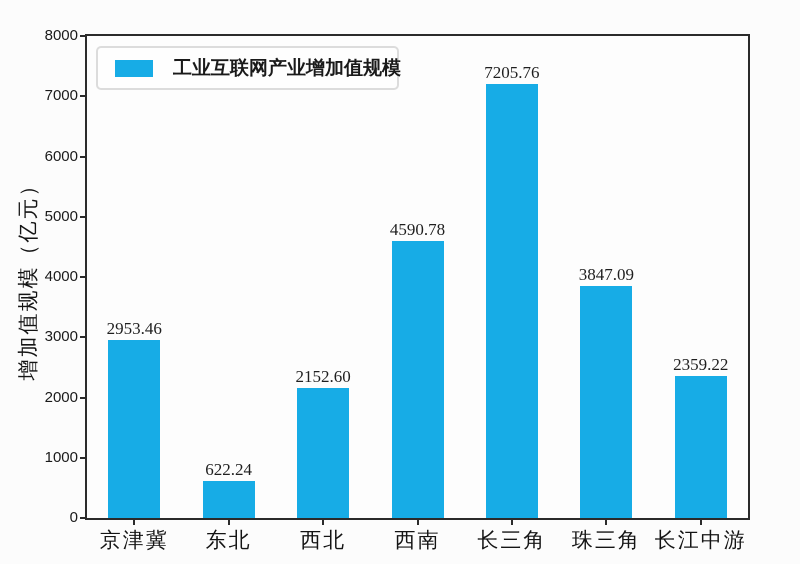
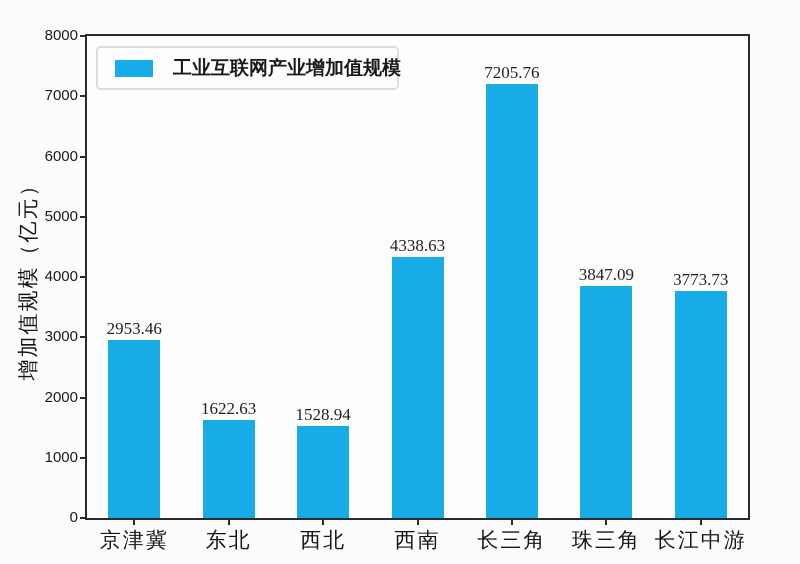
东北: 622.24 -> 1622.63
西北: 2152.60 -> 1528.94
西南: 4590.78 -> 4338.63
长江中游: 2359.22 -> 3773.73
